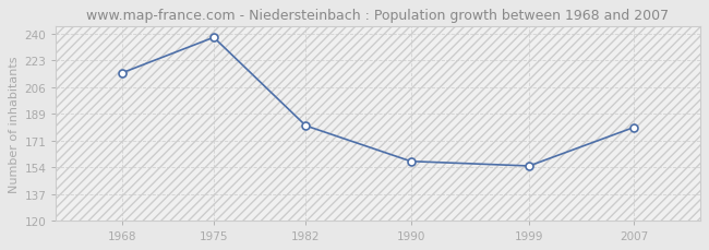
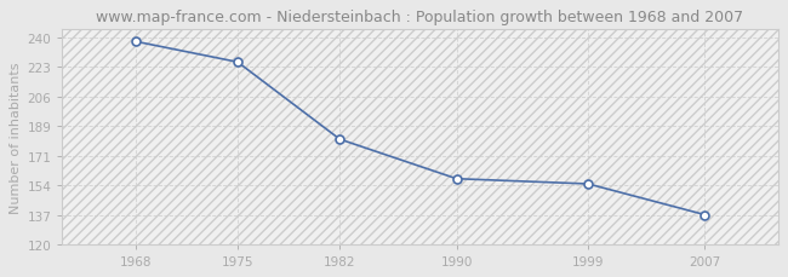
1968: 215 -> 238
1975: 238 -> 226
2007: 180 -> 137
